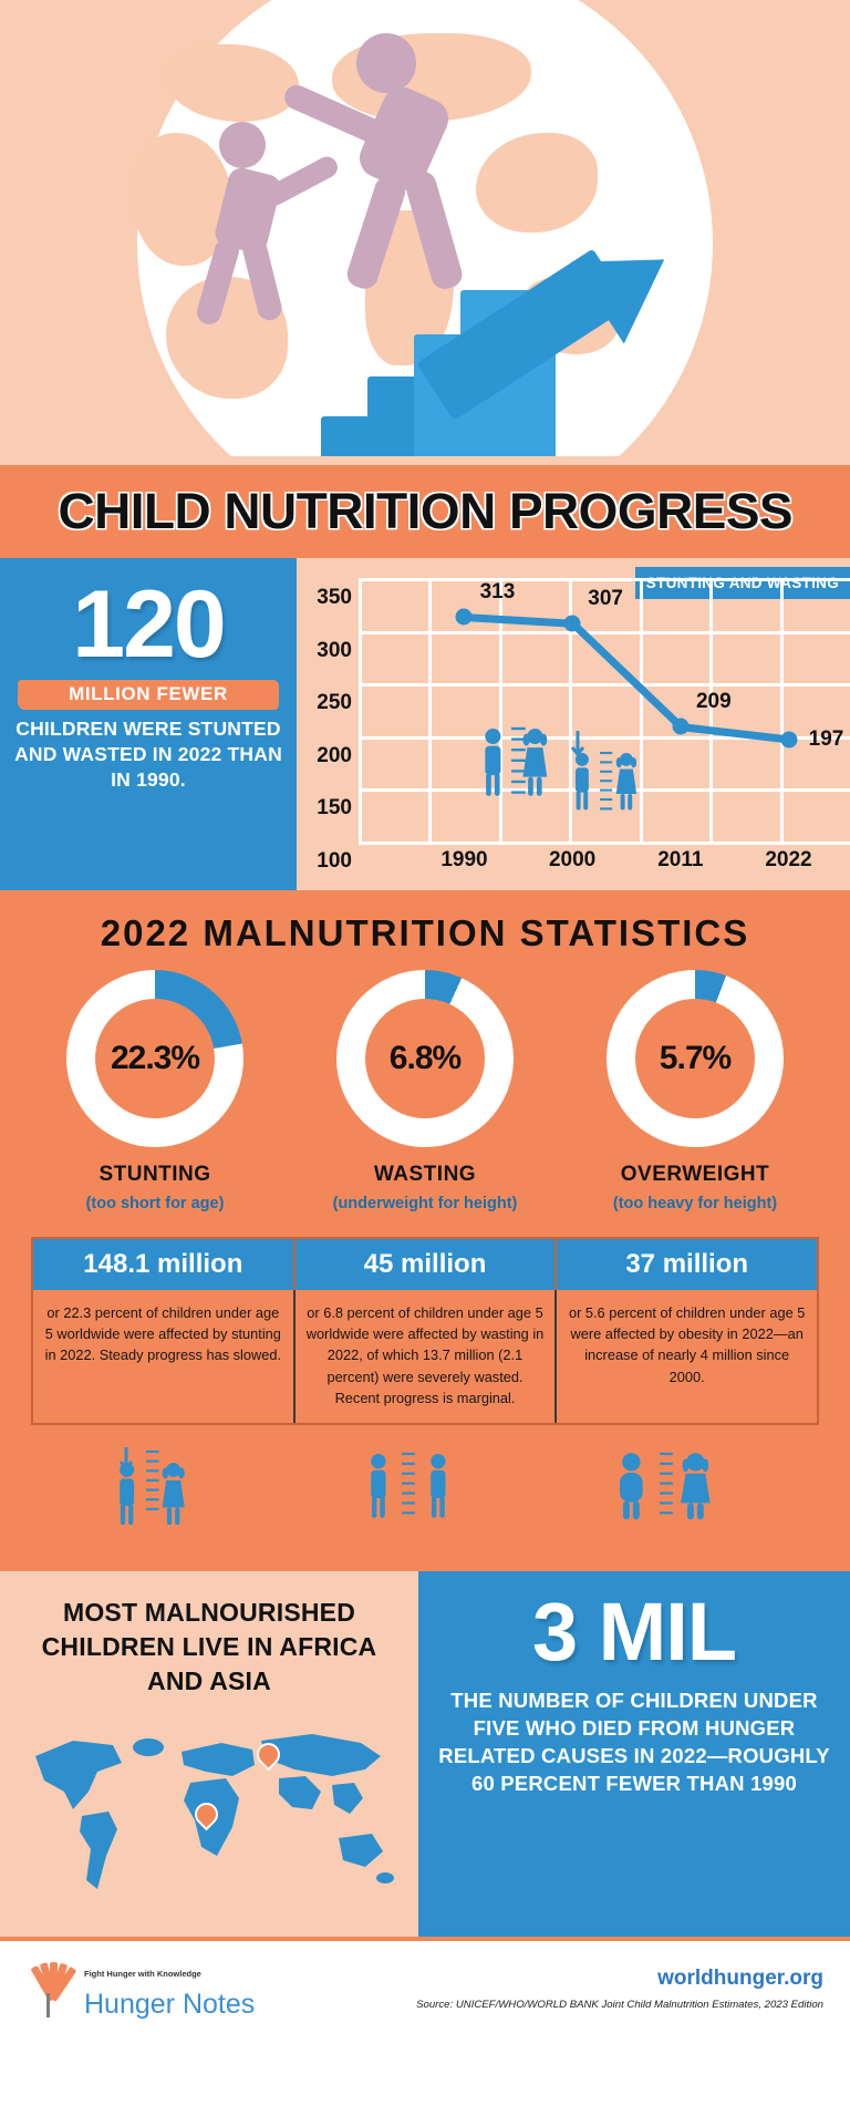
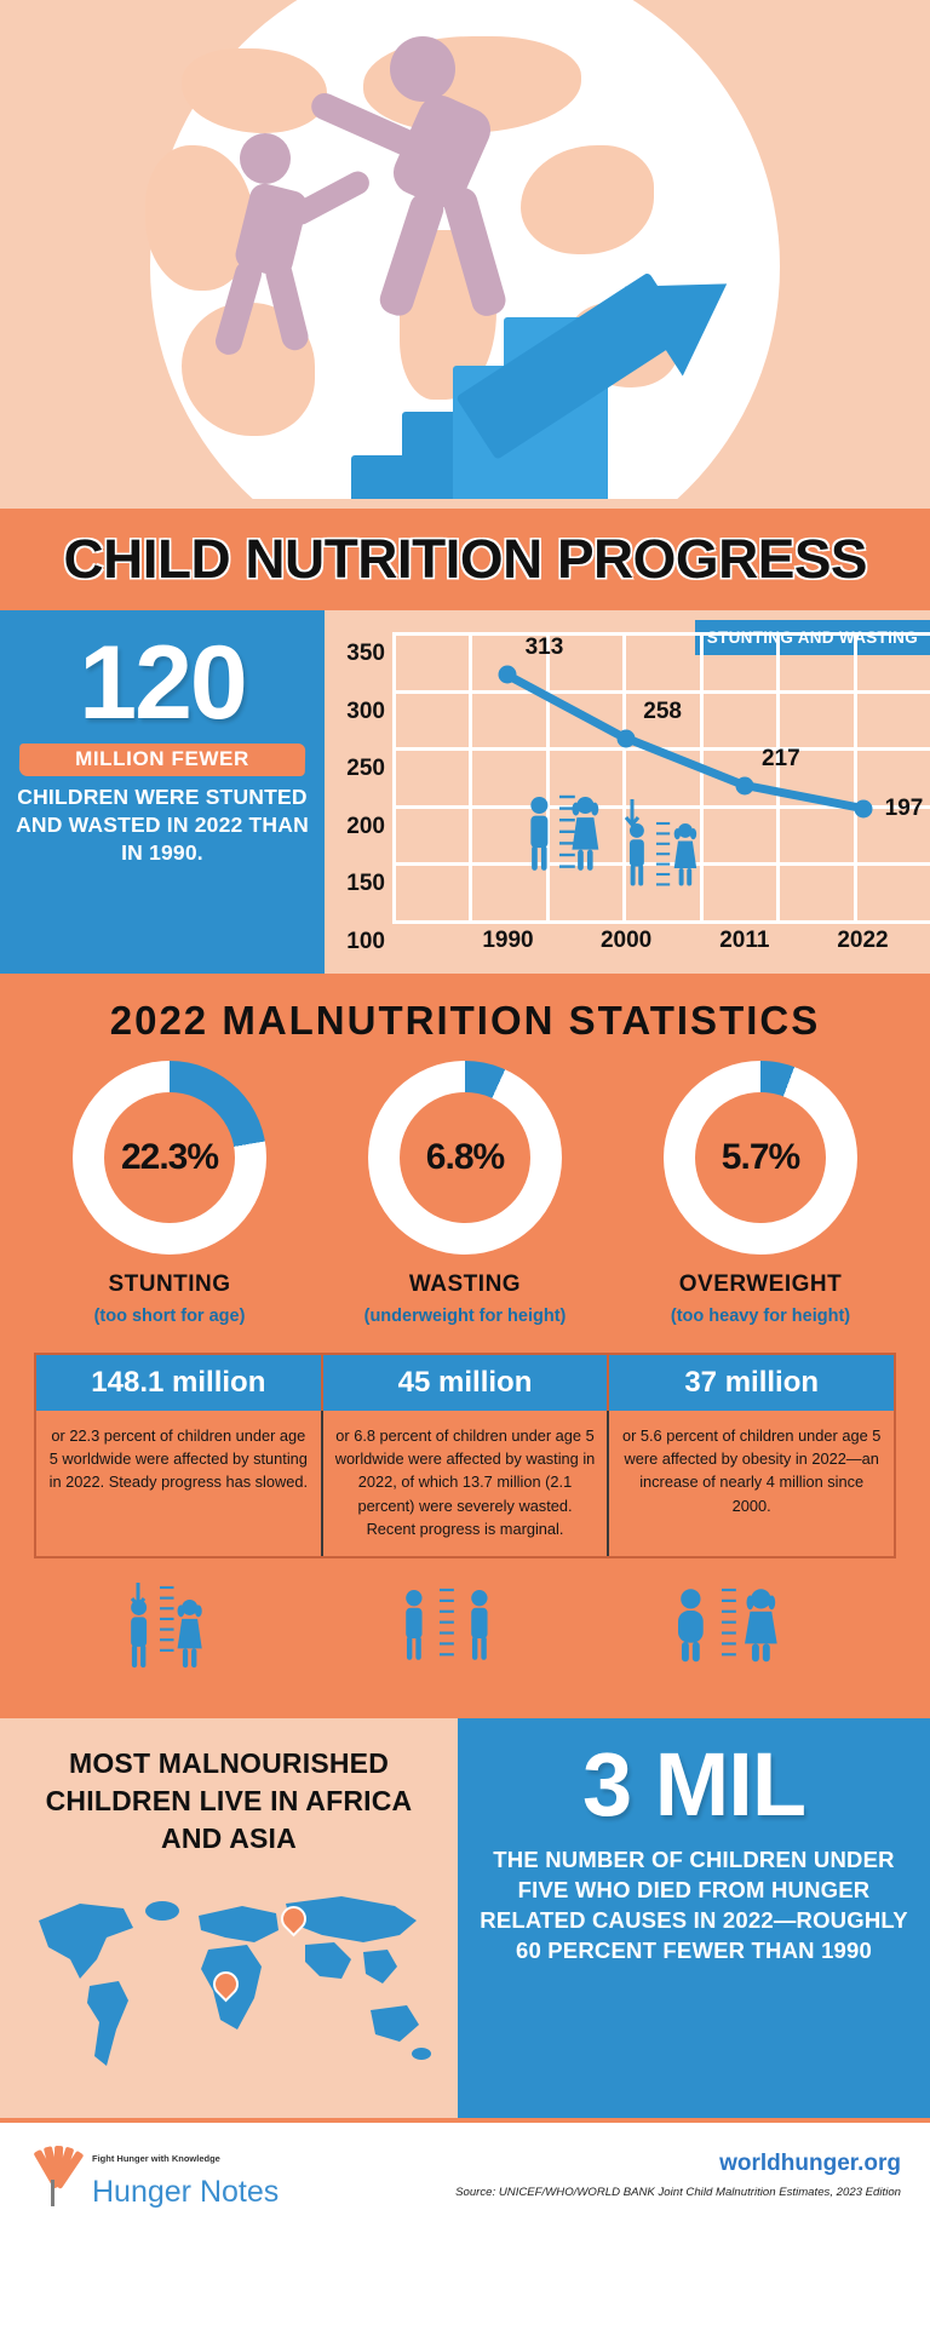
2000: 307 -> 258
2011: 209 -> 217
